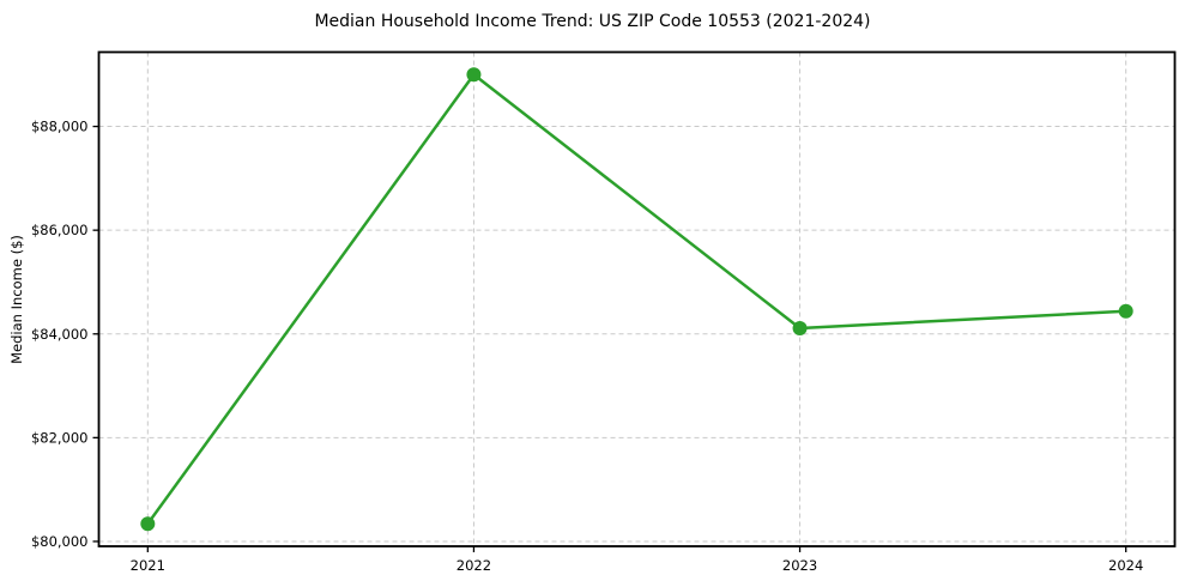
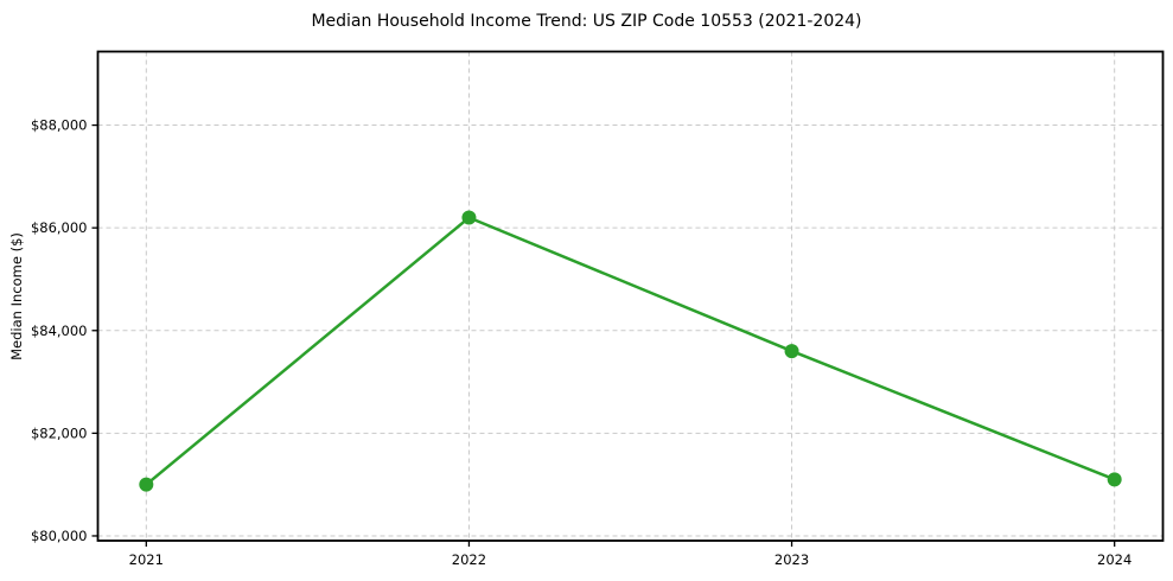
2021: $80300 -> $81000
2022: $89000 -> $86200
2023: $84100 -> $83600
2024: $84400 -> $81100
